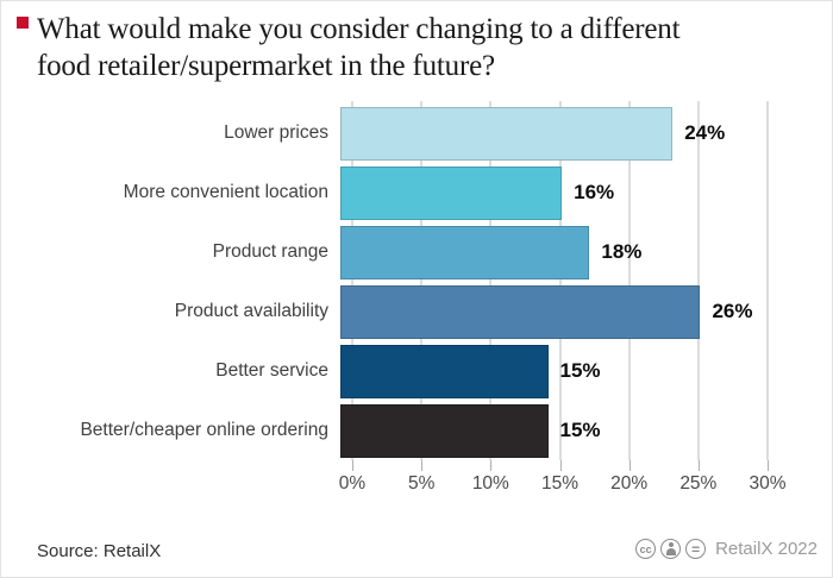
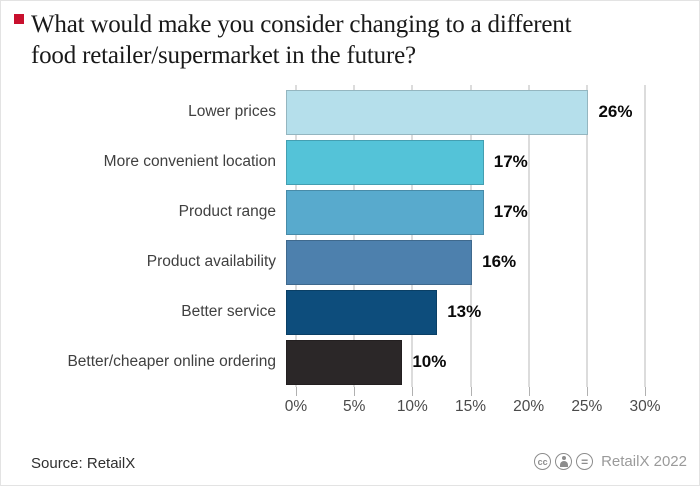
Lower prices: 24% -> 26%
More convenient location: 16% -> 17%
Product range: 18% -> 17%
Product availability: 26% -> 16%
Better service: 15% -> 13%
Better/cheaper online ordering: 15% -> 10%
